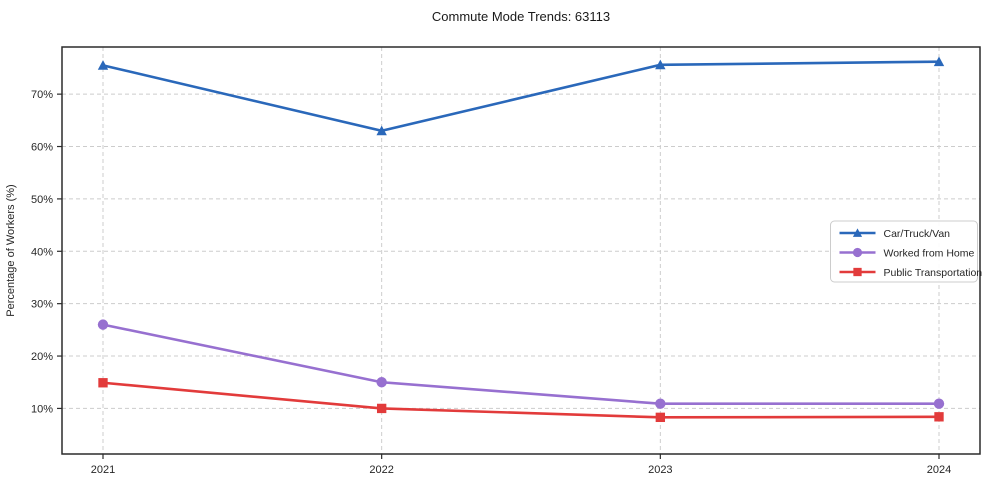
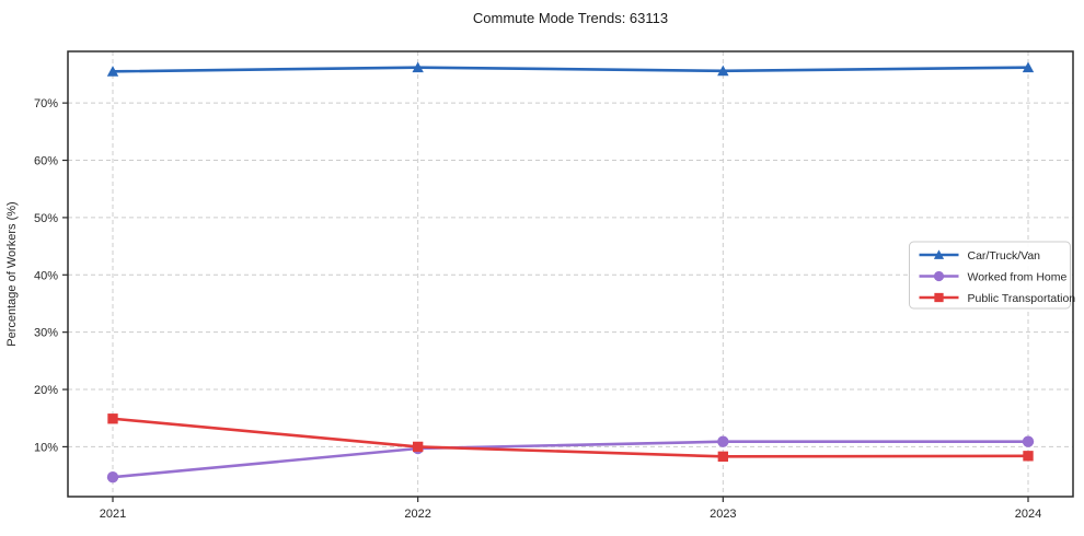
Worked from Home/2021: 26% -> 5%
Car/Truck/Van/2022: 63% -> 76%
Worked from Home/2022: 15% -> 10%
